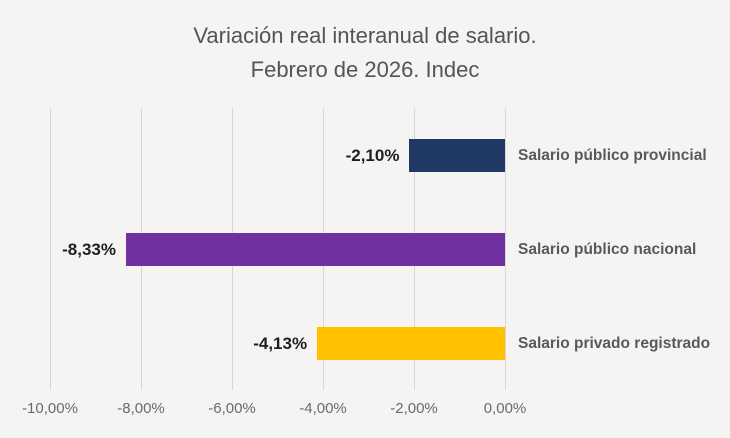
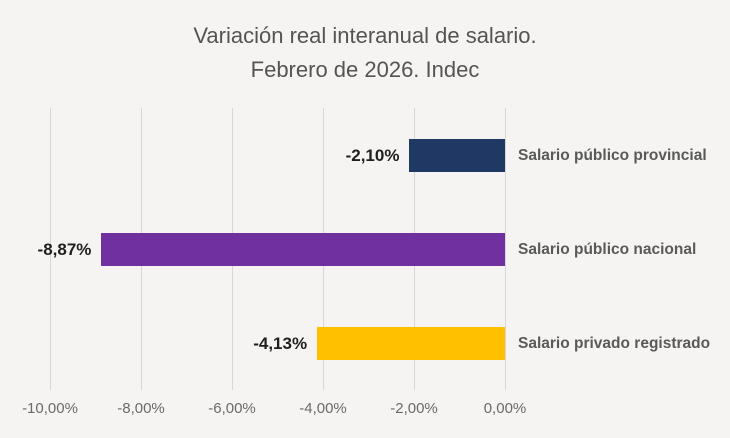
Salario público nacional: -8,33% -> -8,87%
